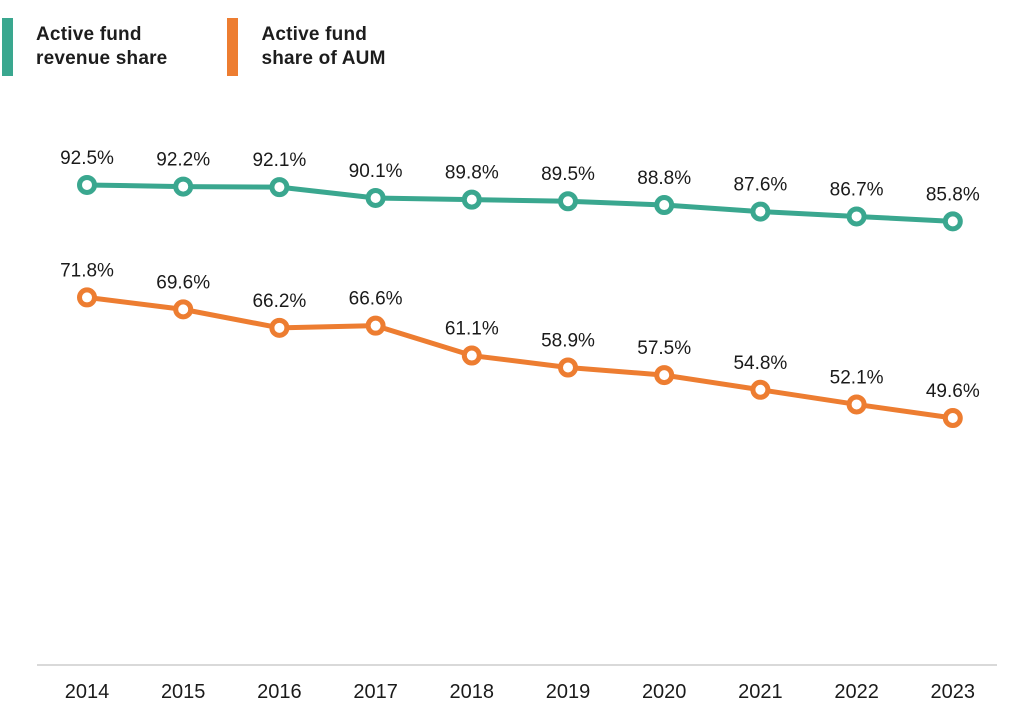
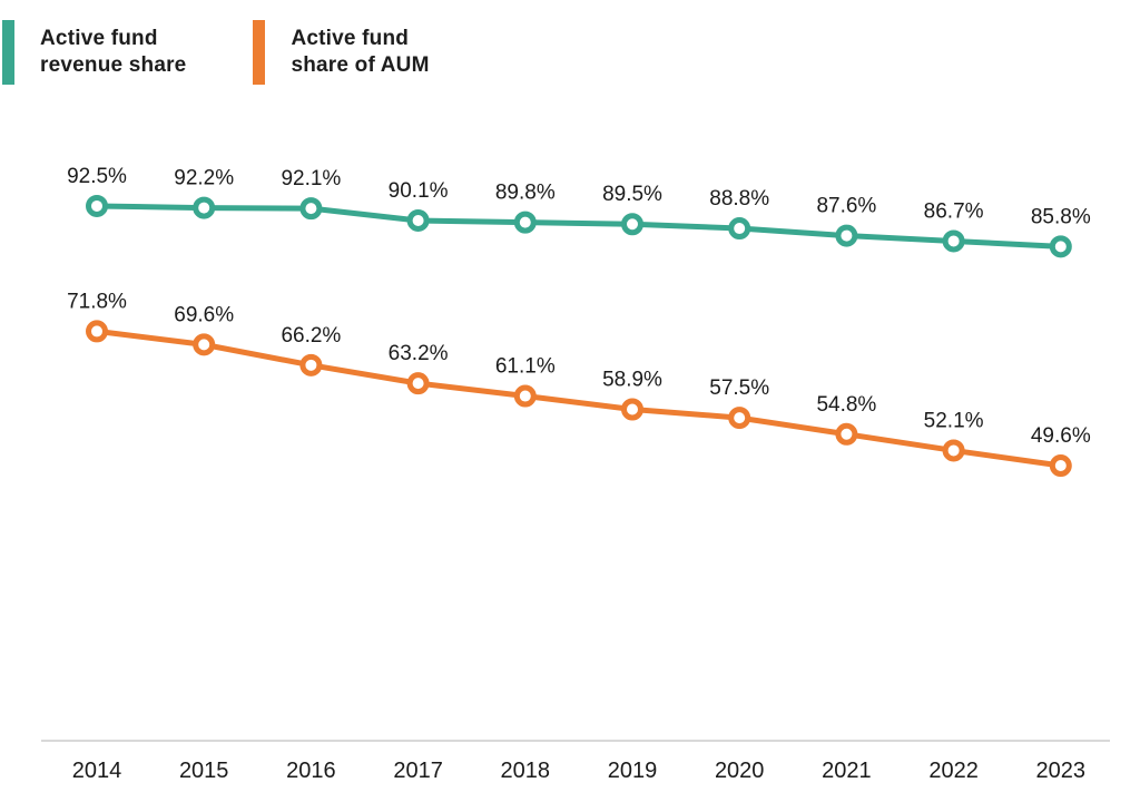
Active fund share of AUM/2017: 66.6% -> 63.2%
